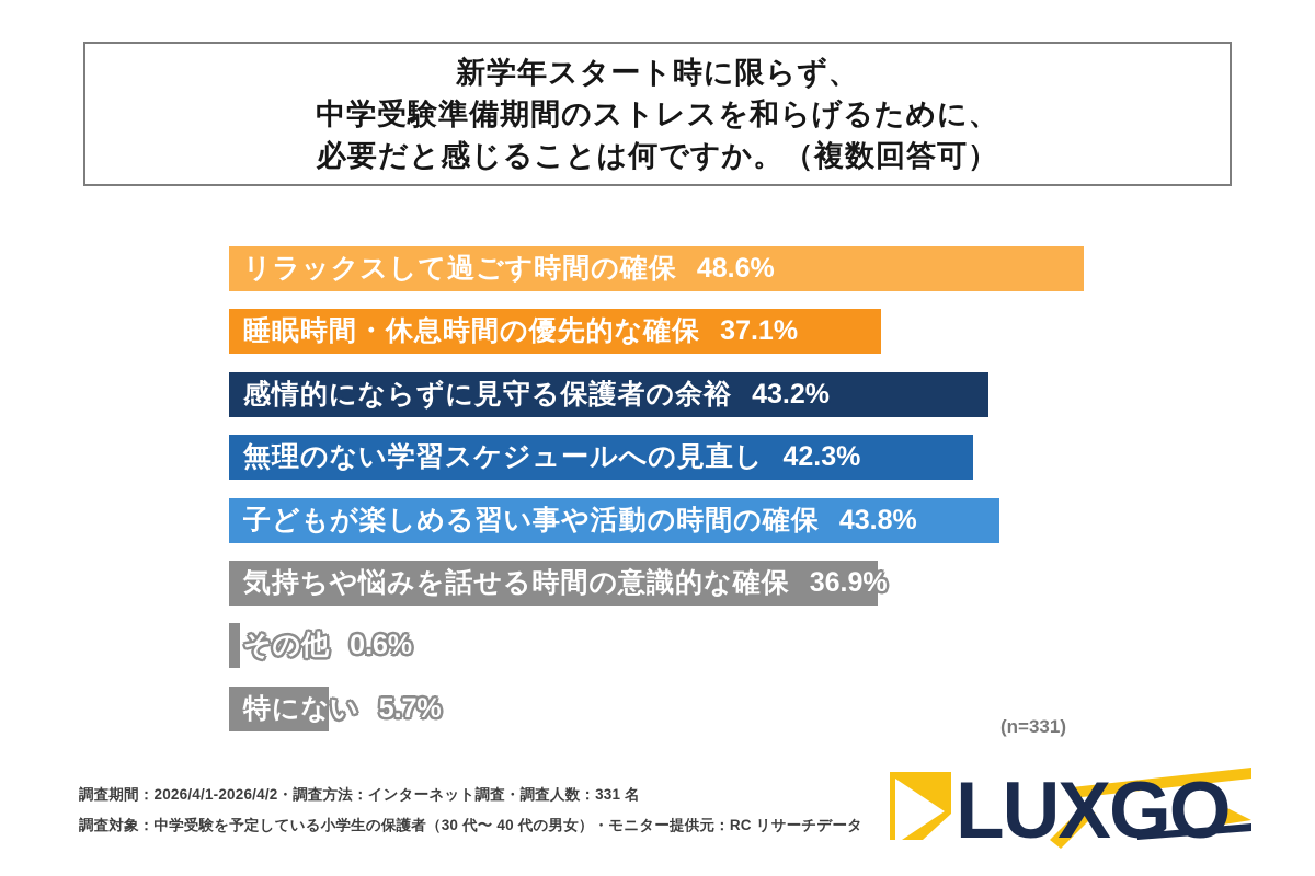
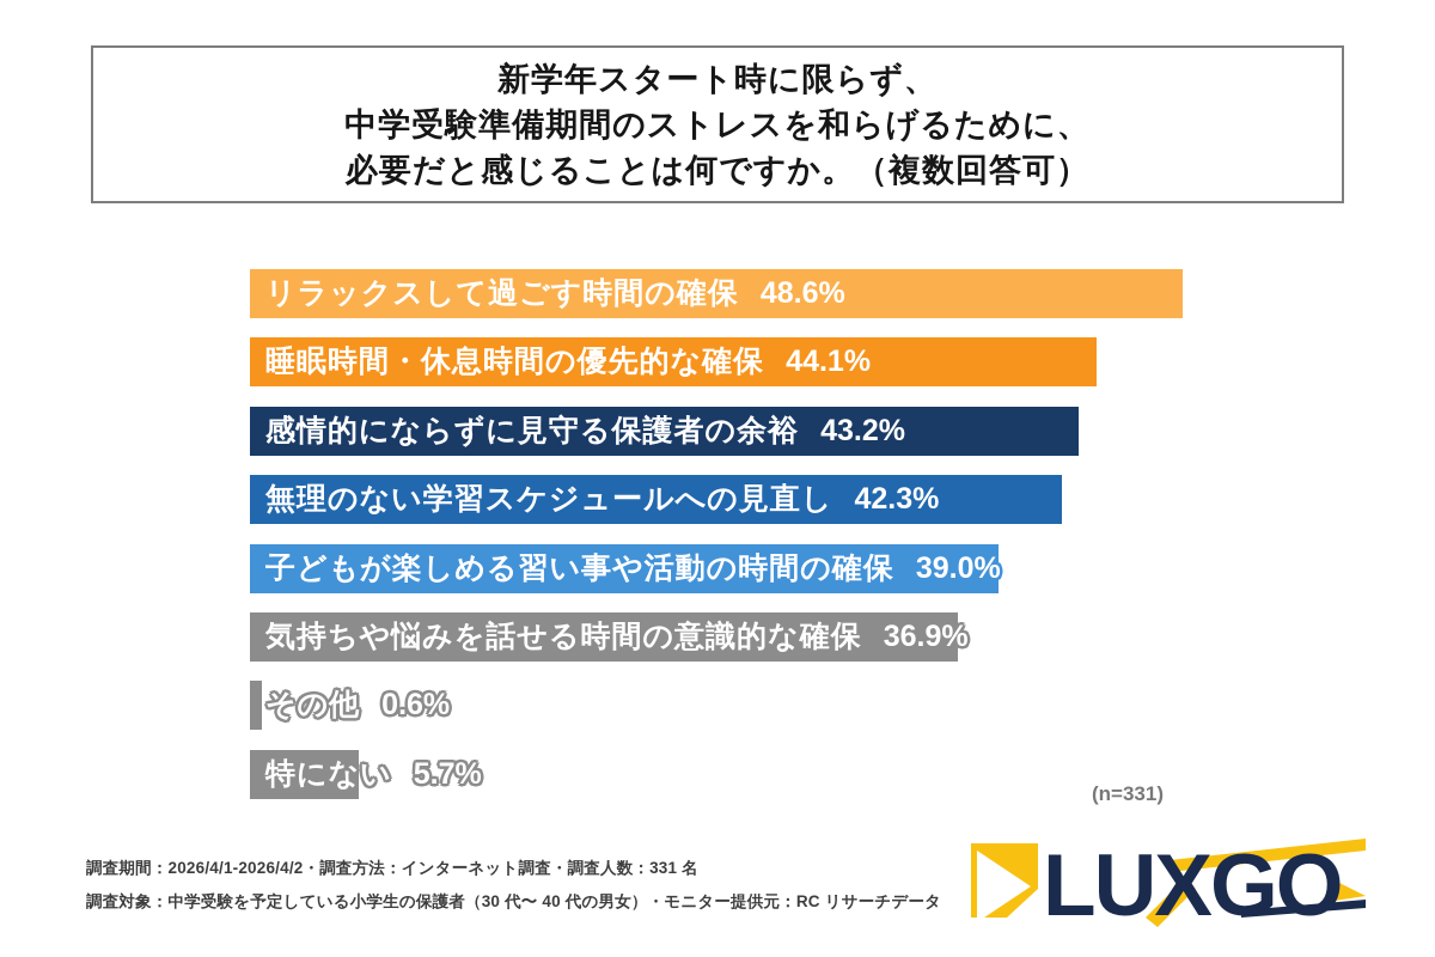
睡眠時間・休息時間の優先的な確保: 37.1% -> 44.1%
子どもが楽しめる習い事や活動の時間の確保: 43.8% -> 39.0%
